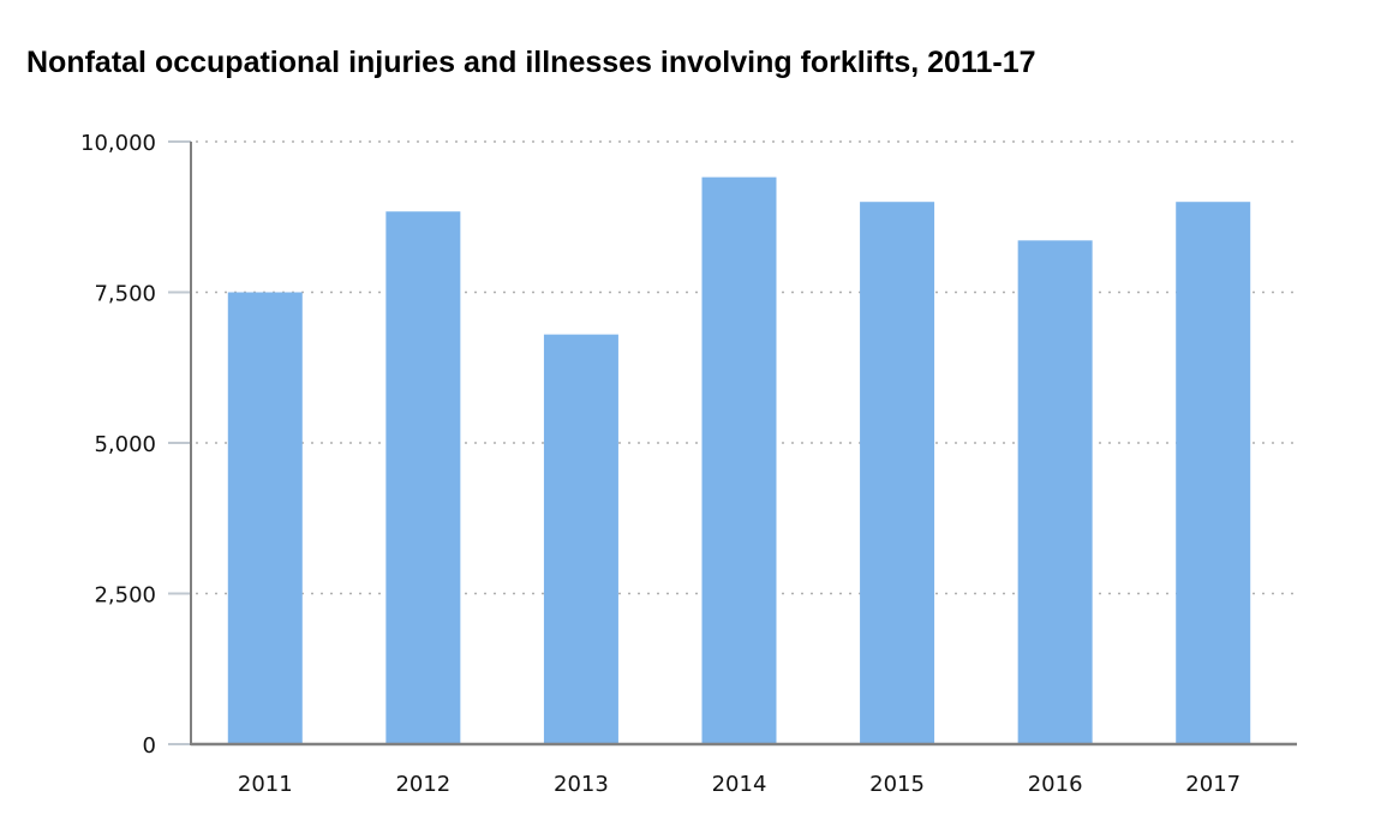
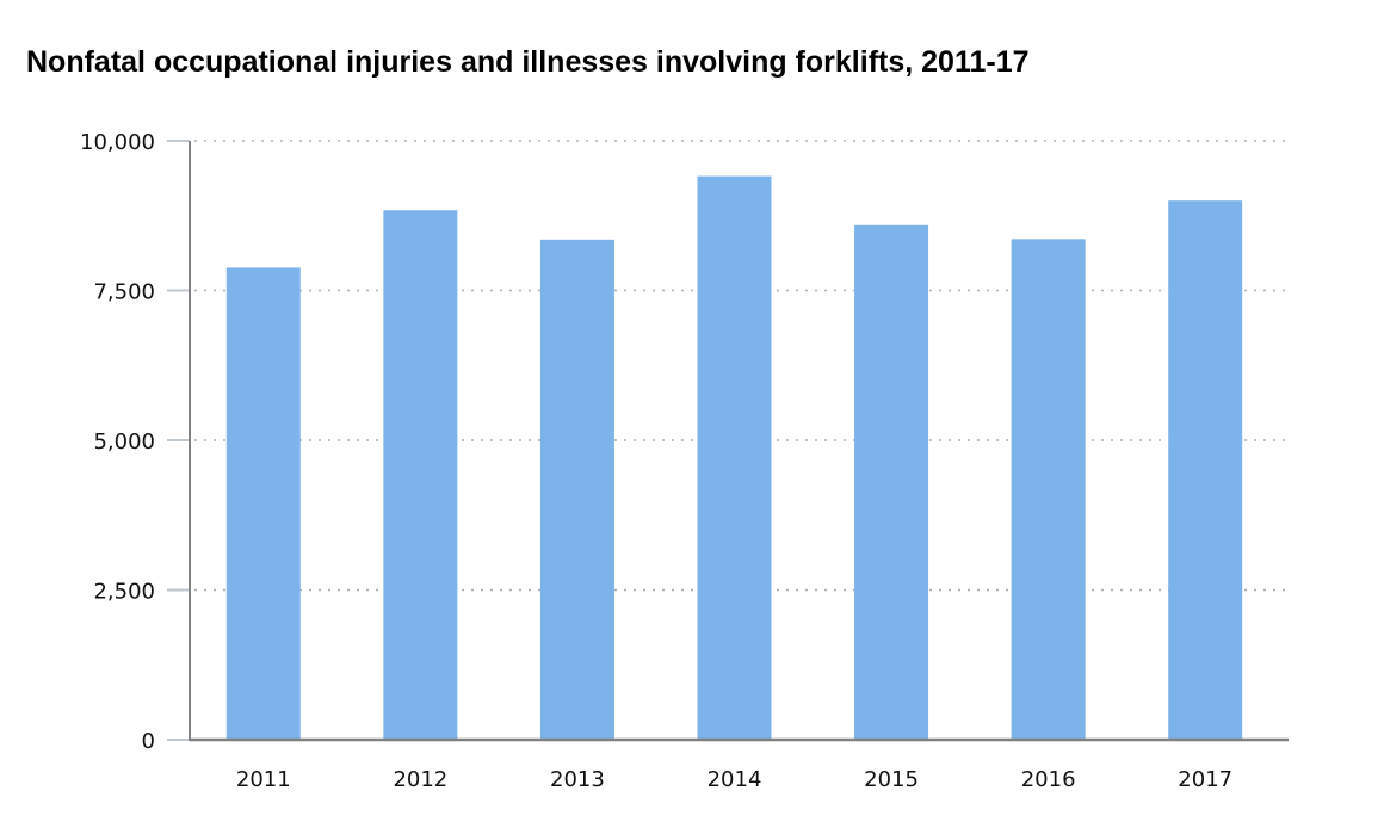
2011: 7500 -> 7900
2013: 6800 -> 8400
2015: 9000 -> 8600
